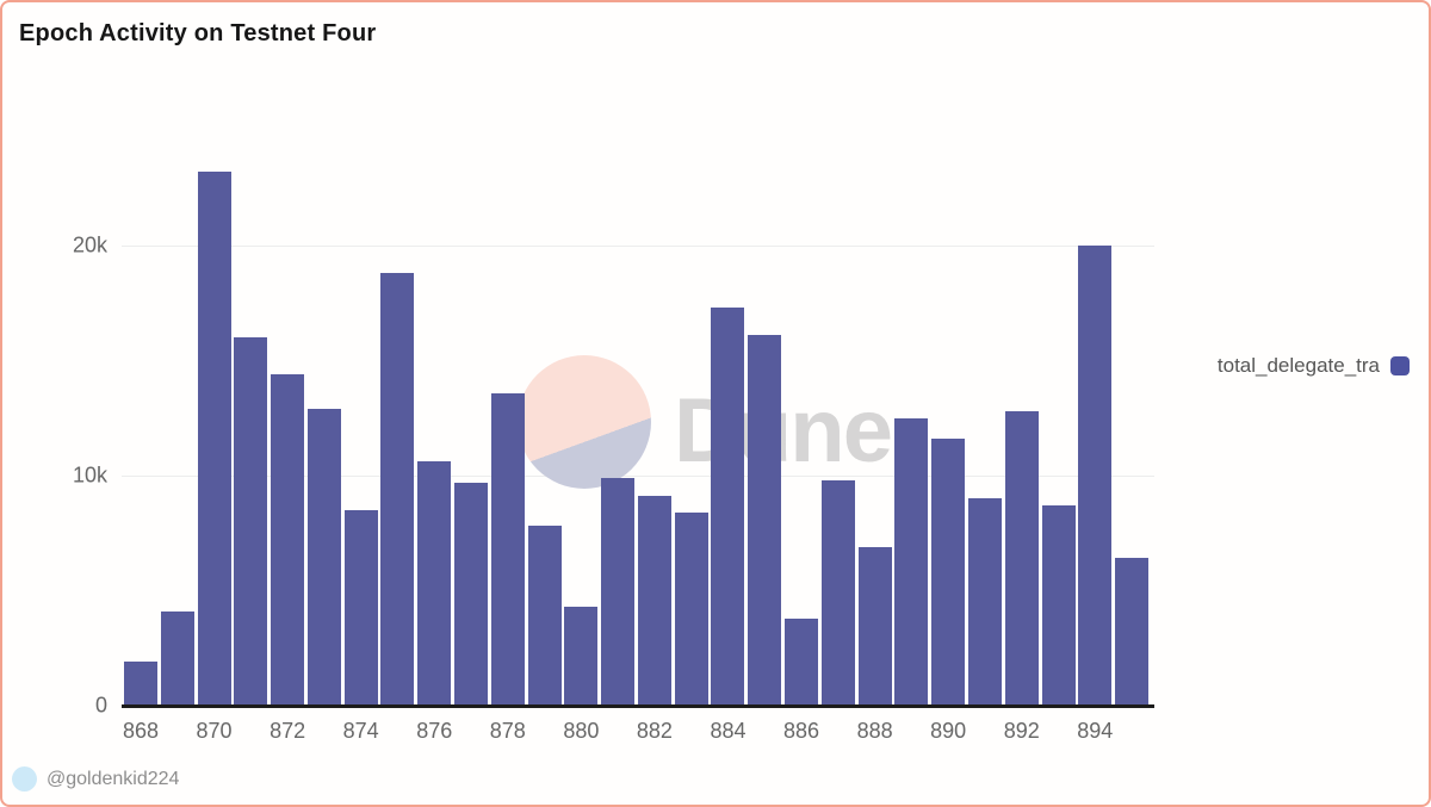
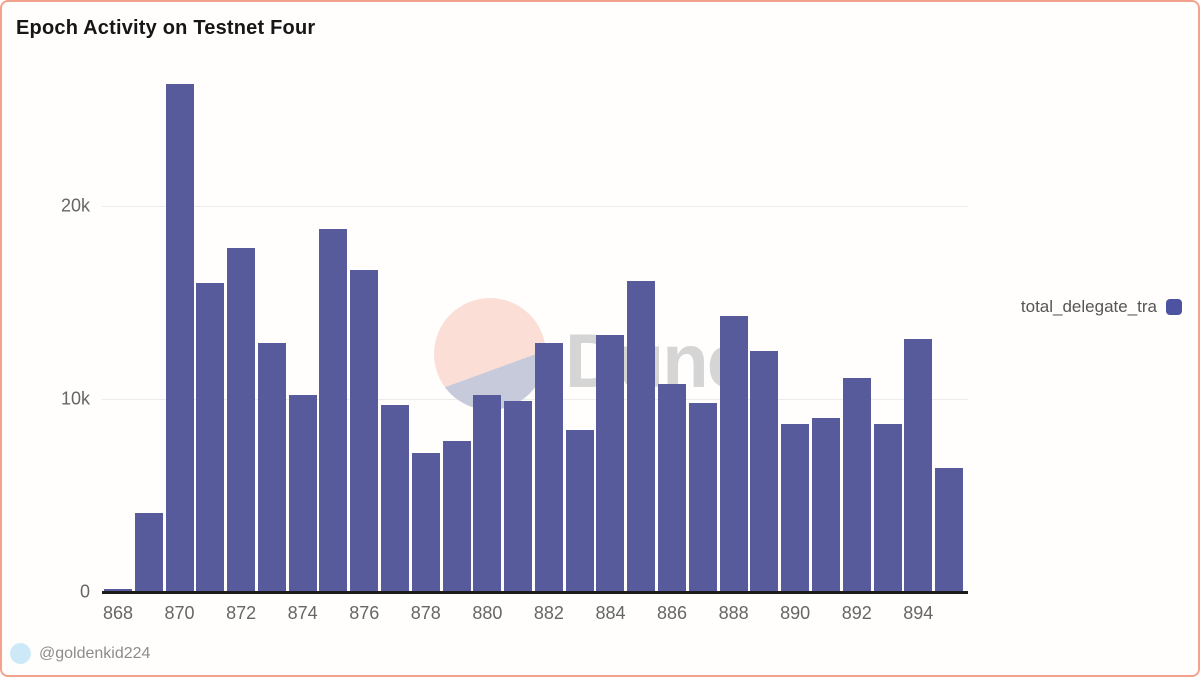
868: 1.9k -> 0.2k
870: 23.2k -> 26.3k
872: 14.4k -> 17.8k
874: 8.5k -> 10.2k
876: 10.6k -> 16.7k
878: 13.6k -> 7.2k
880: 4.3k -> 10.2k
882: 9.1k -> 12.9k
884: 17.3k -> 13.3k
886: 3.8k -> 10.8k
888: 6.9k -> 14.3k
890: 11.6k -> 8.7k
892: 12.8k -> 11.1k
894: 20.0k -> 13.1k
